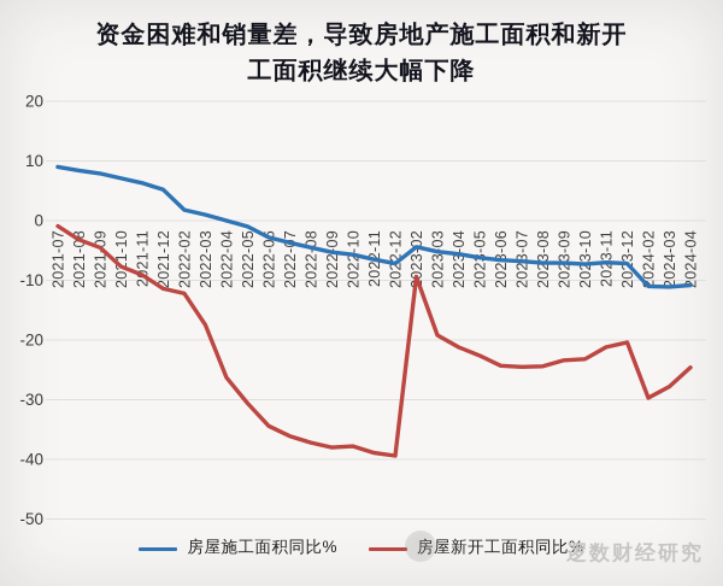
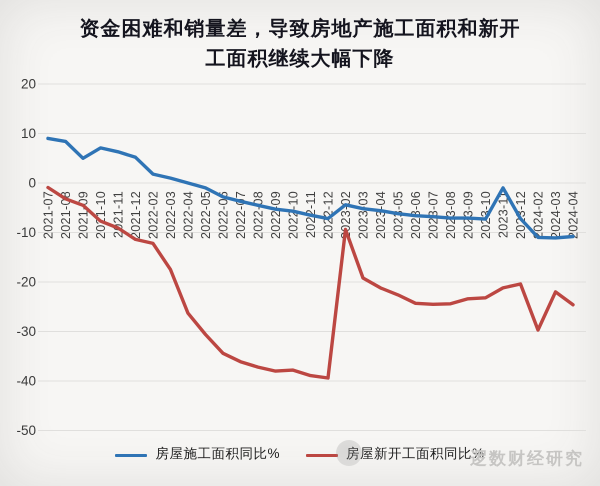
房屋施工面积同比%/2021-09: 8 -> 5
房屋施工面积同比%/2023-11: -7 -> -1
房屋新开工面积同比%/2024-03: -28 -> -22
